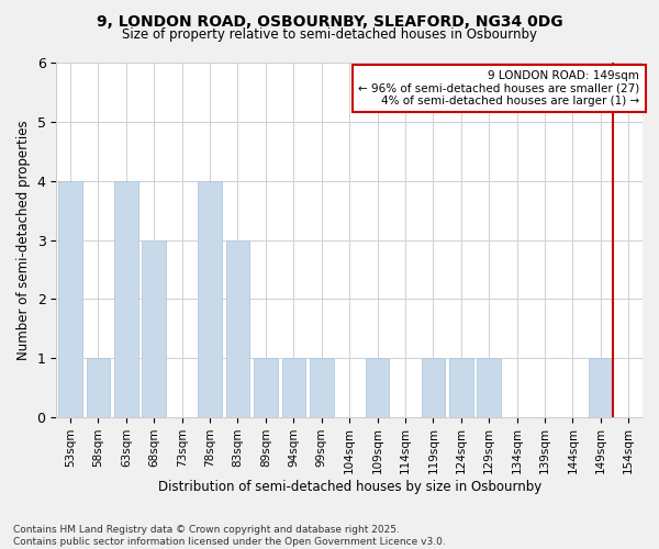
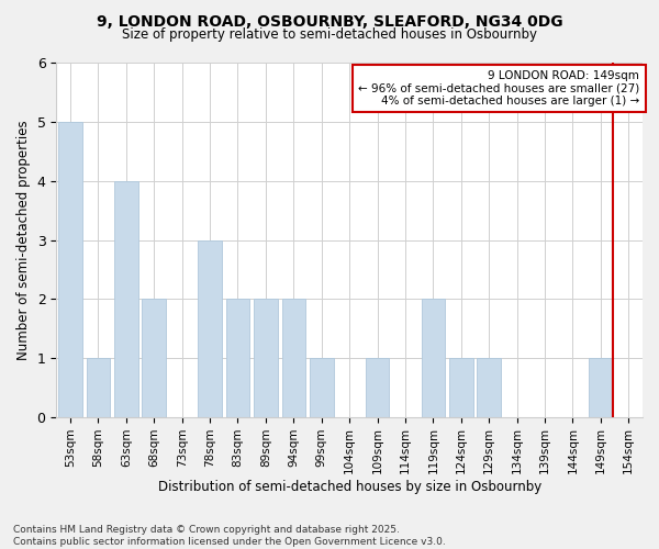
53sqm: 4 -> 5
68sqm: 3 -> 2
78sqm: 4 -> 3
83sqm: 3 -> 2
89sqm: 1 -> 2
94sqm: 1 -> 2
119sqm: 1 -> 2
